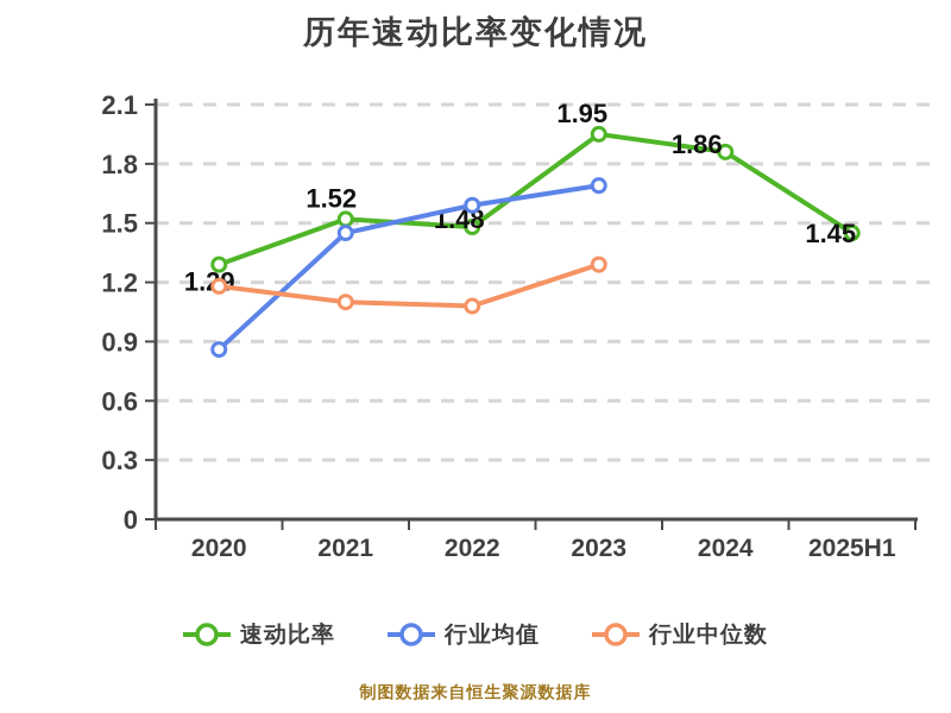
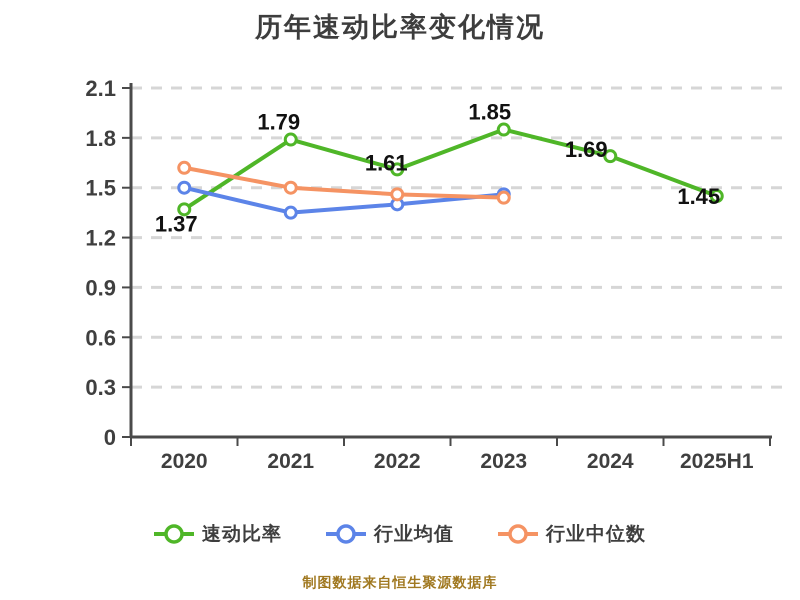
速动比率/2020: 1.29 -> 1.37
行业均值/2020: 0.86 -> 1.50
行业中位数/2020: 1.18 -> 1.62
速动比率/2021: 1.52 -> 1.79
行业均值/2021: 1.45 -> 1.35
行业中位数/2021: 1.10 -> 1.50
速动比率/2022: 1.48 -> 1.61
行业均值/2022: 1.59 -> 1.40
行业中位数/2022: 1.08 -> 1.46
速动比率/2023: 1.95 -> 1.85
行业均值/2023: 1.69 -> 1.46
行业中位数/2023: 1.29 -> 1.44
速动比率/2024: 1.86 -> 1.69
